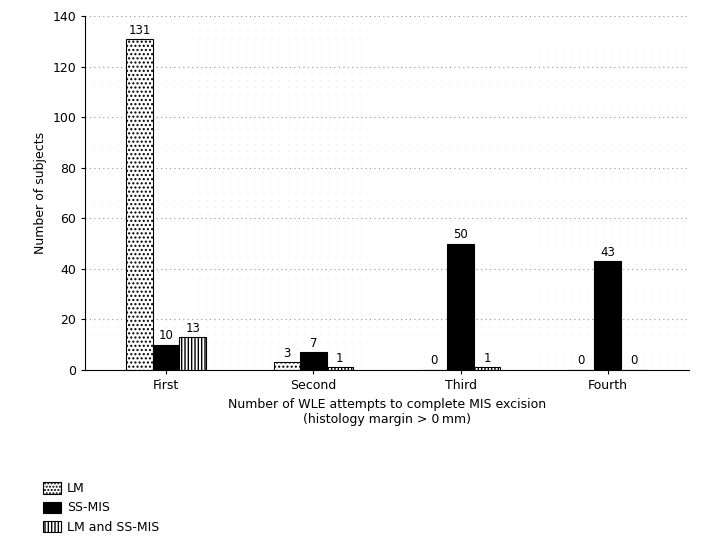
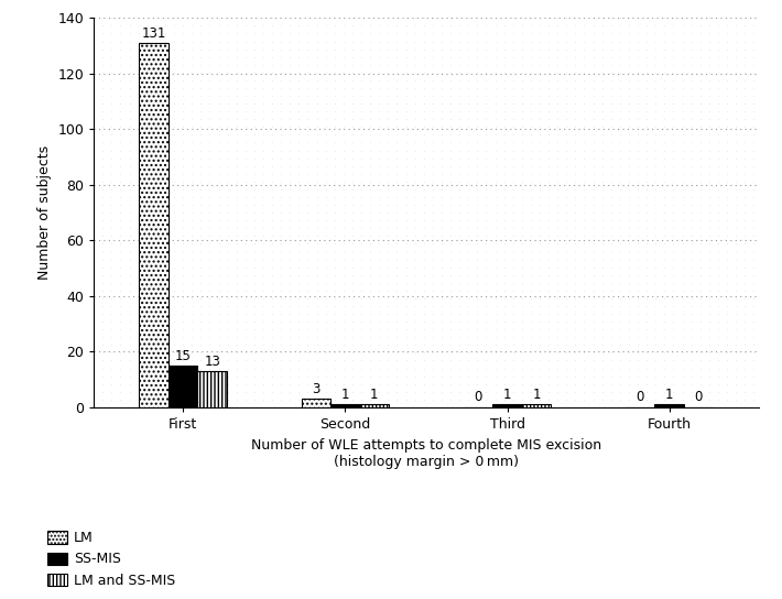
SS-MIS/First: 10 -> 15
SS-MIS/Second: 7 -> 1
SS-MIS/Third: 50 -> 1
SS-MIS/Fourth: 43 -> 1
